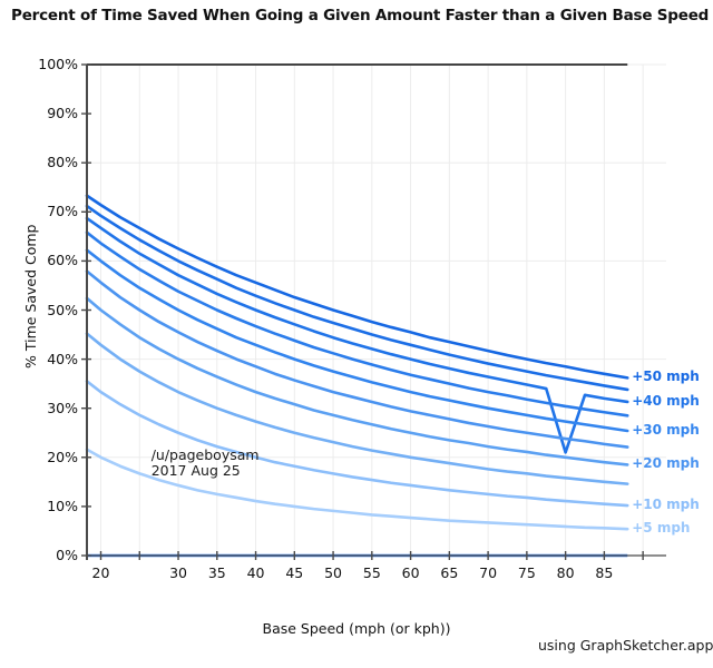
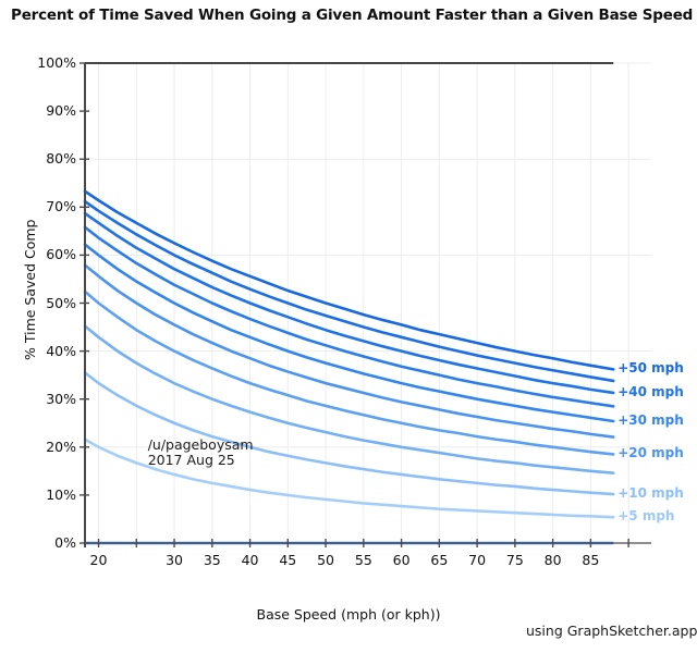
+40 mph/80: 21% -> 33%
